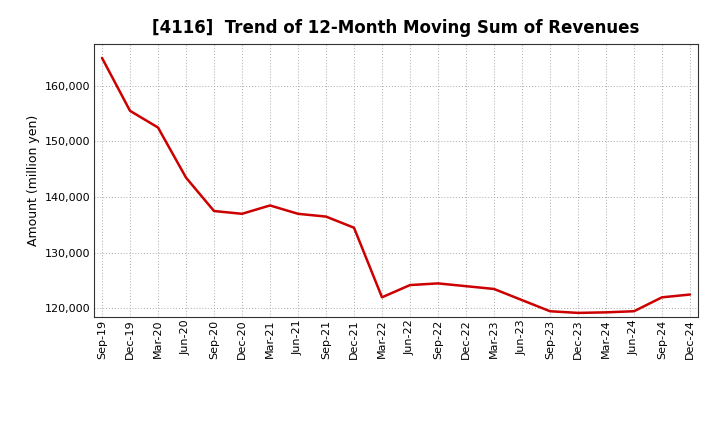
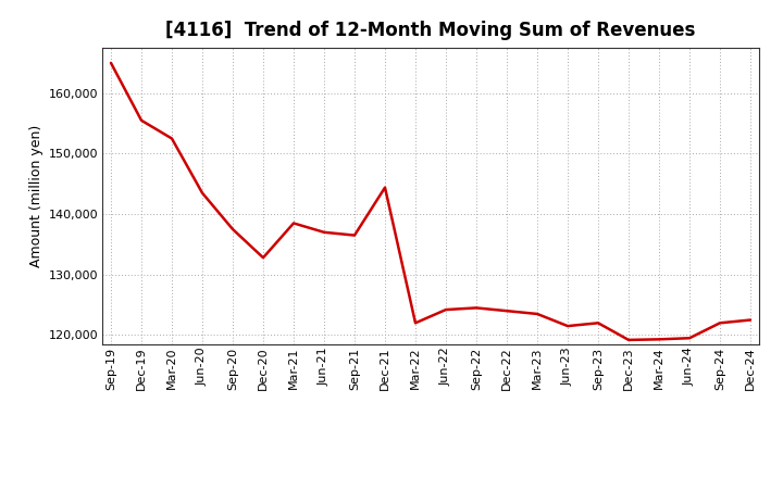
Dec-20: 137,000 -> 132,800
Dec-21: 134,500 -> 144,400
Sep-23: 119,500 -> 122,000
